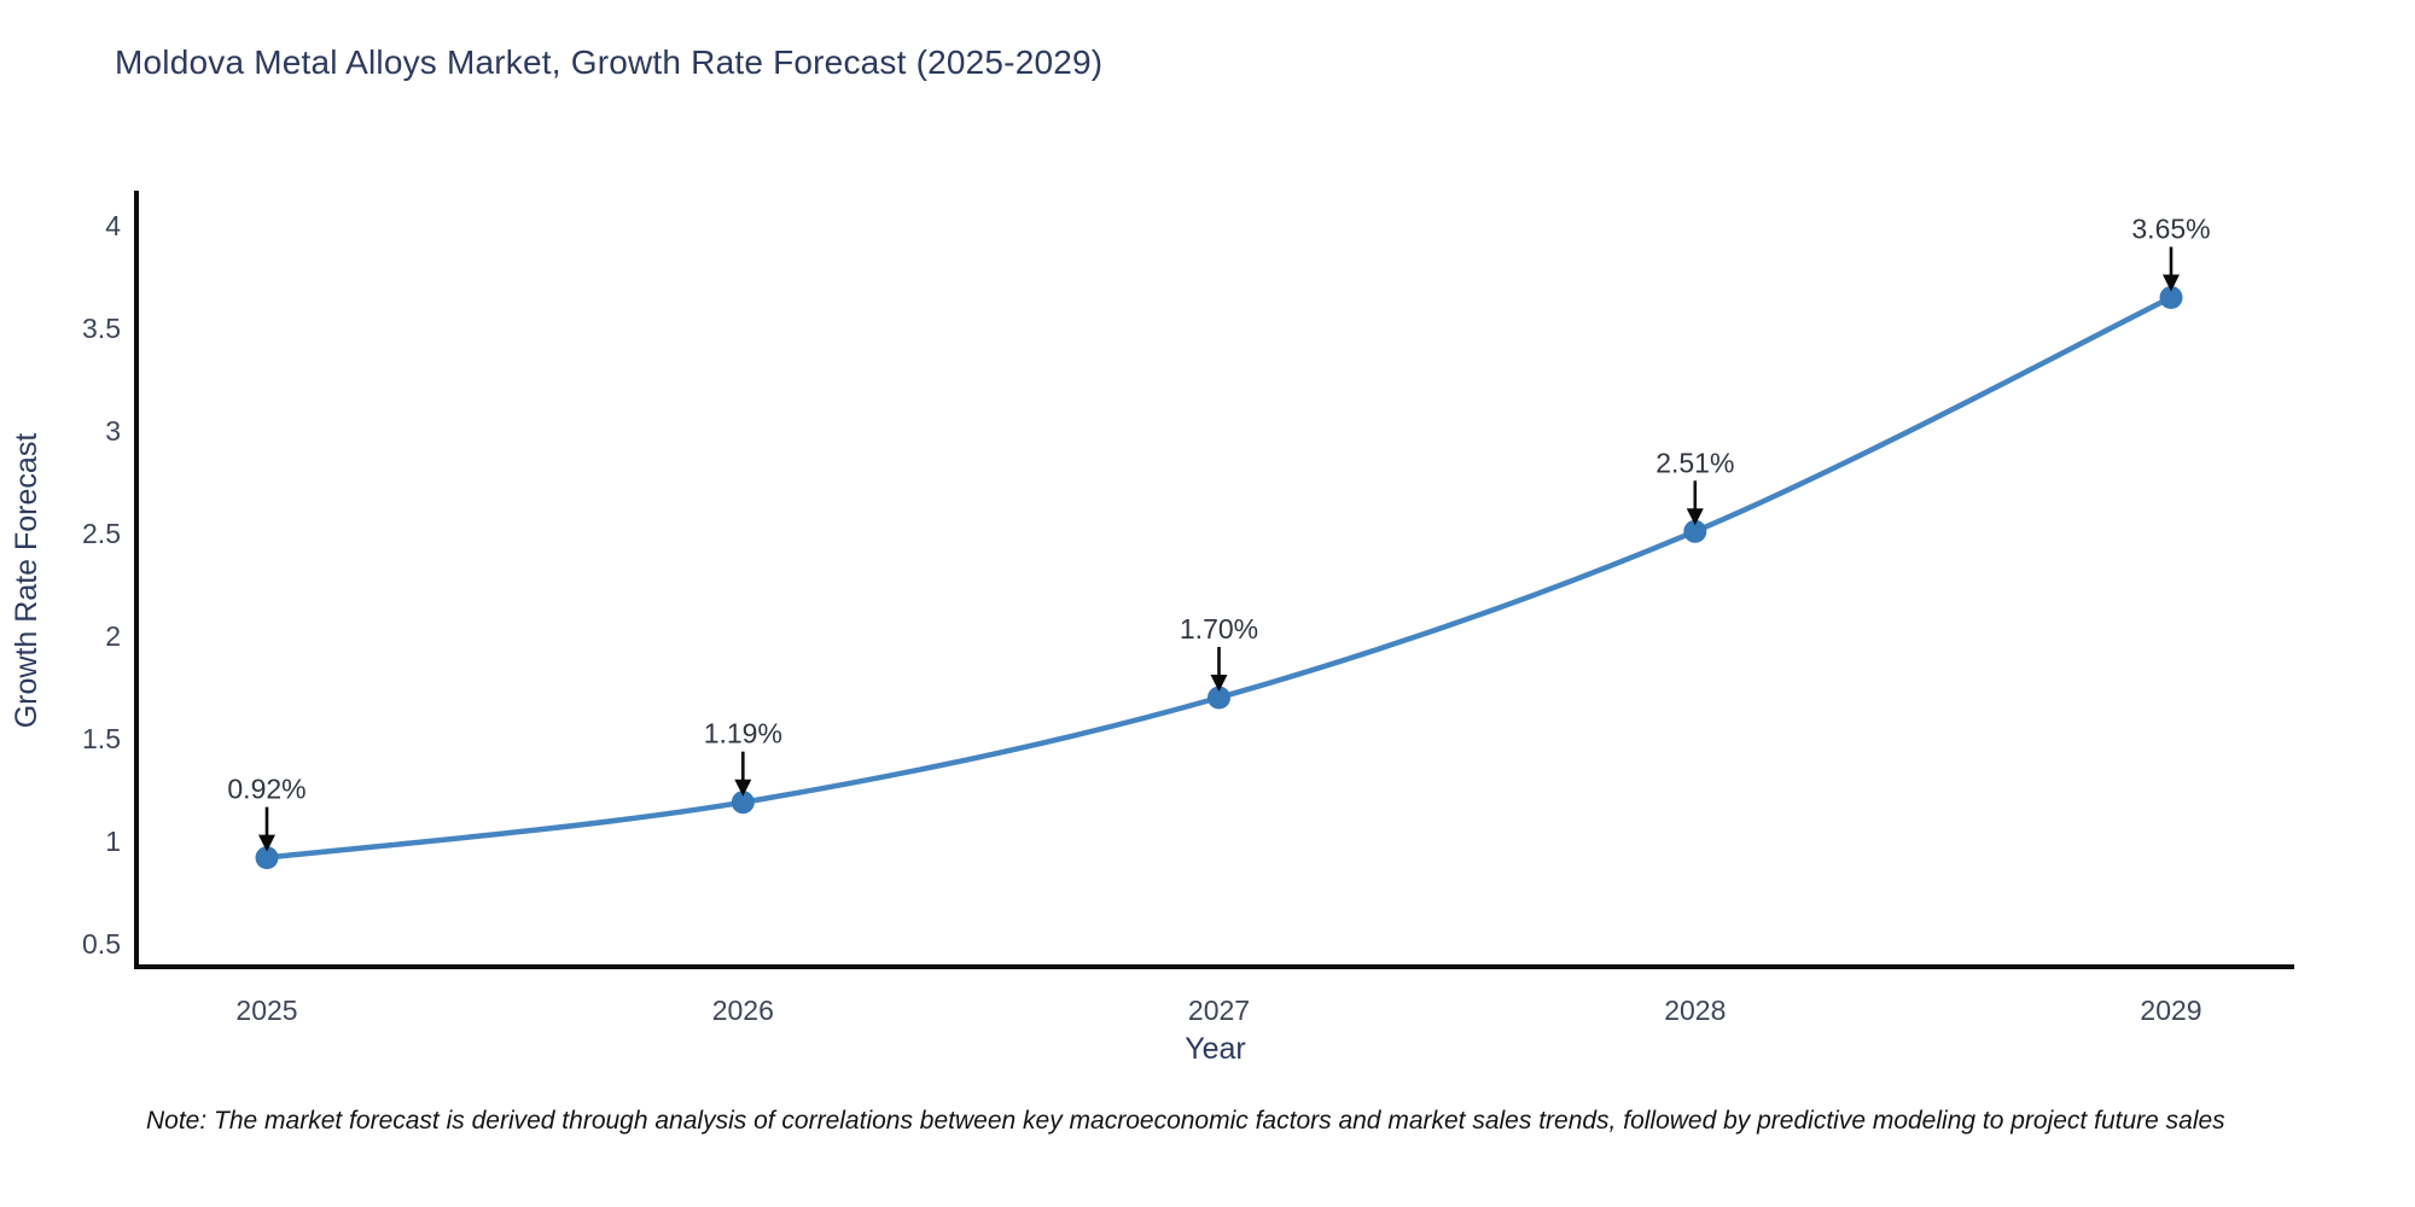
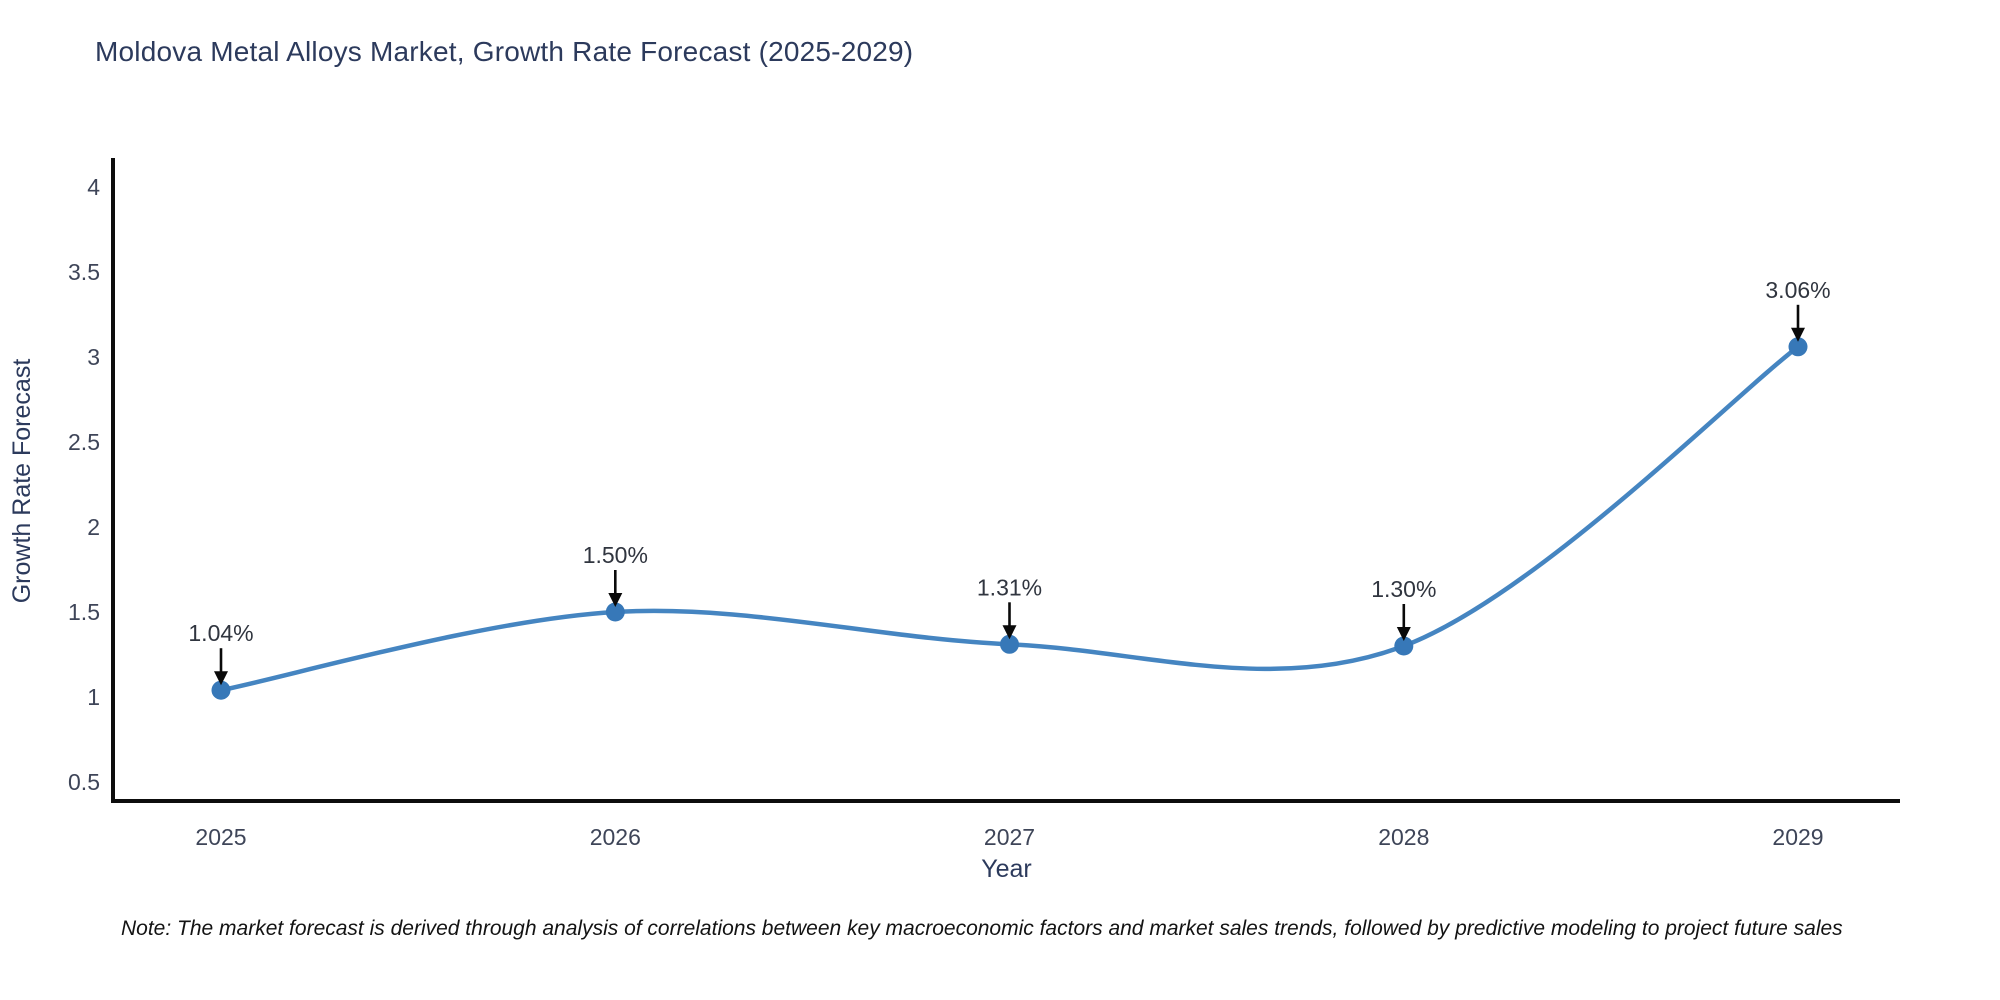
2025: 0.92% -> 1.04%
2026: 1.19% -> 1.50%
2027: 1.70% -> 1.31%
2028: 2.51% -> 1.30%
2029: 3.65% -> 3.06%
